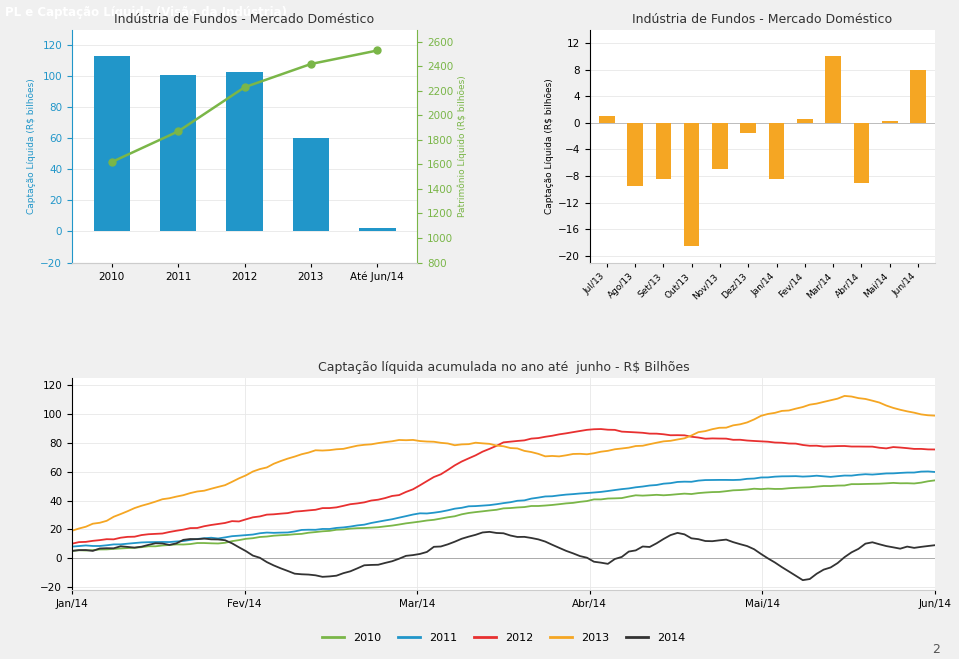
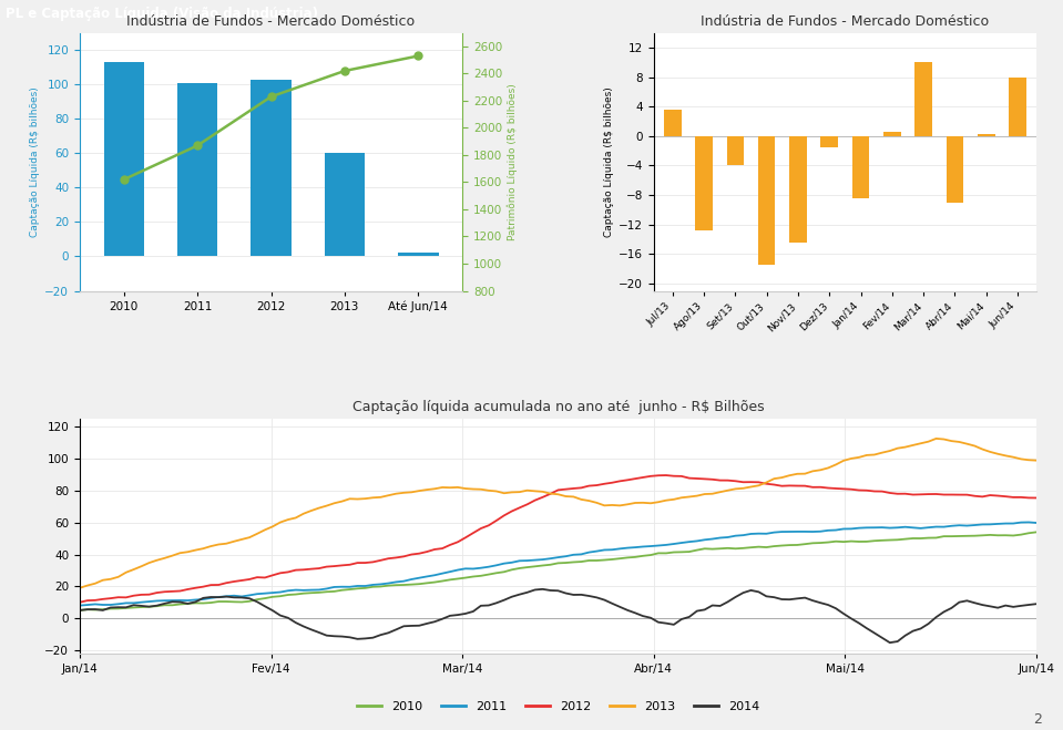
Jul/13: 1.0 -> 3.6
Ago/13: -9.5 -> -12.8
Set/13: -8.5 -> -4.0
Out/13: -18.5 -> -17.4
Nov/13: -7.0 -> -14.4
